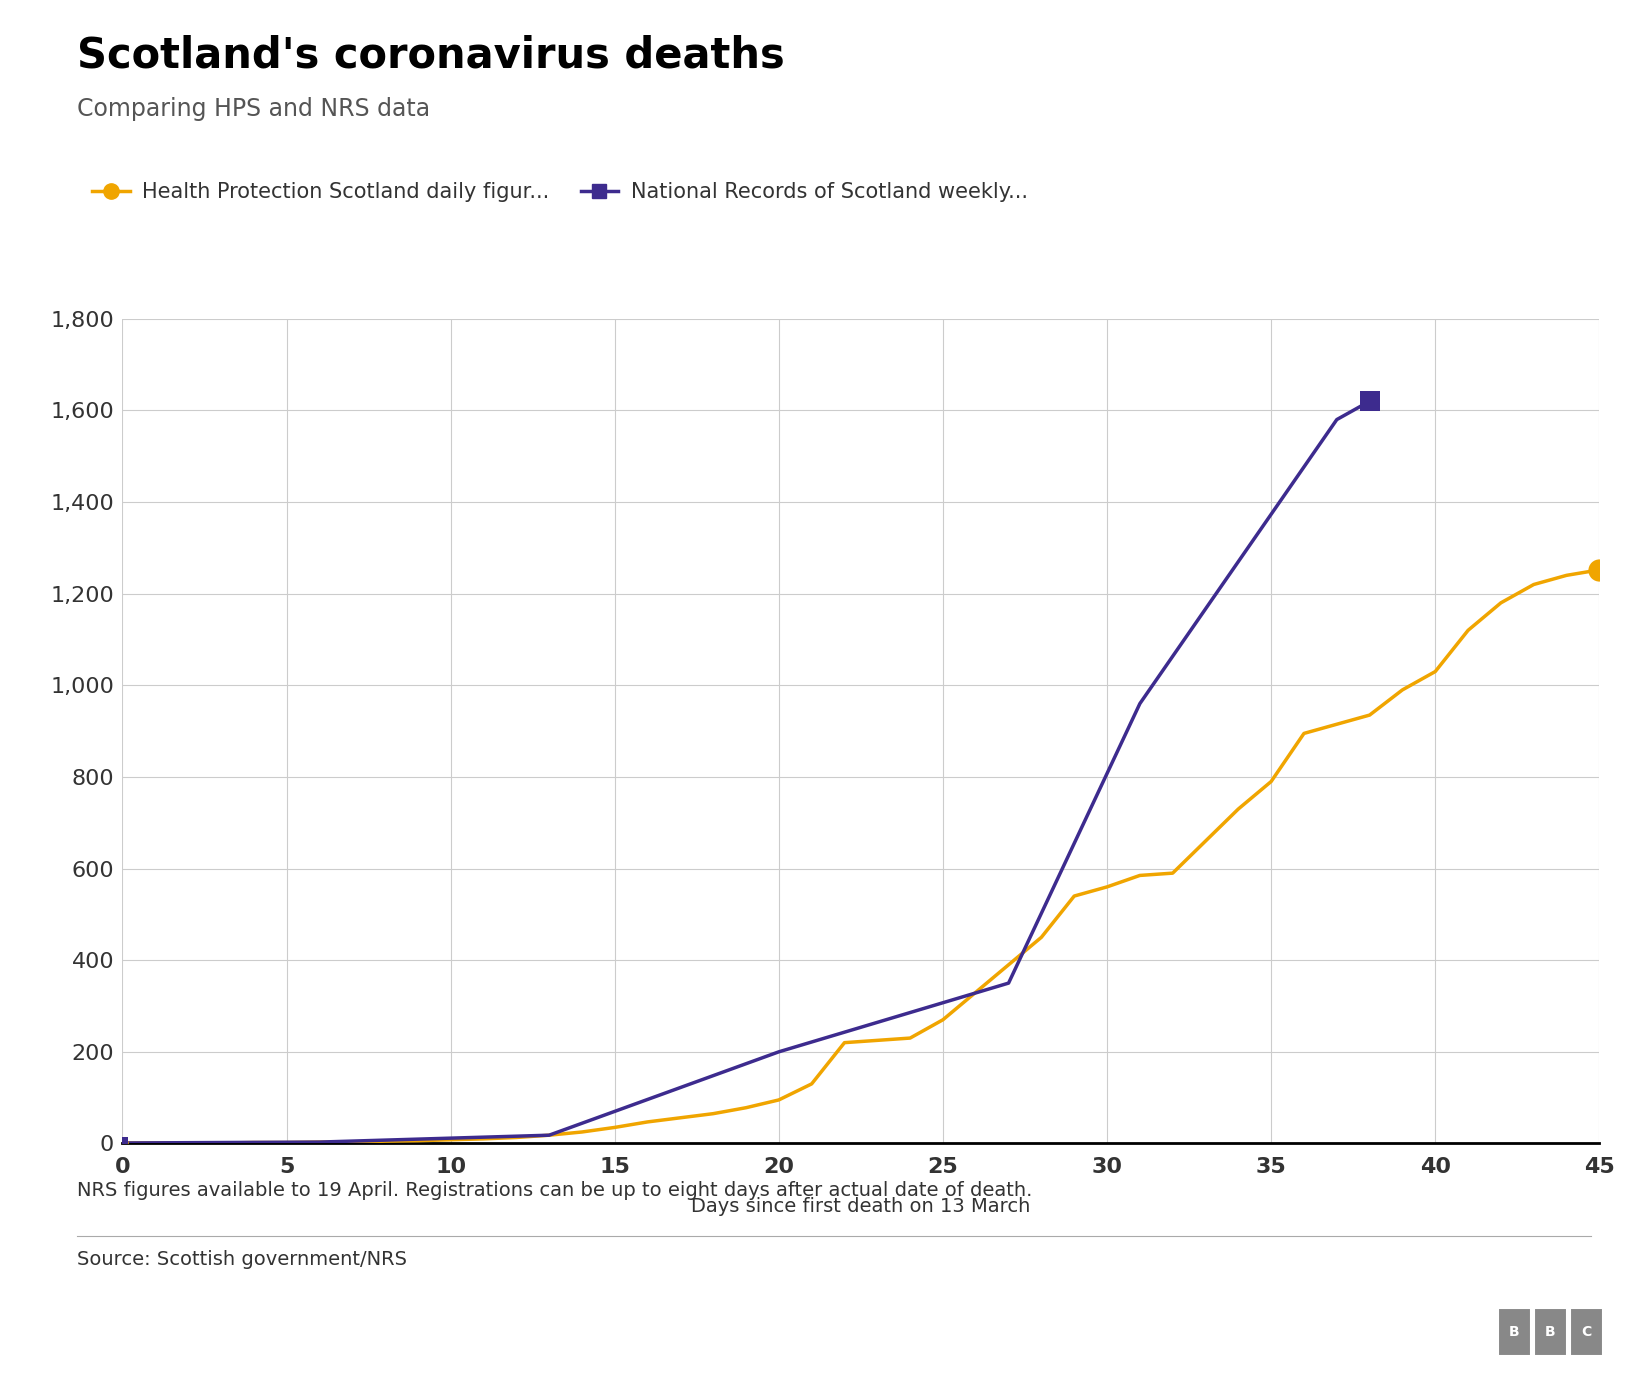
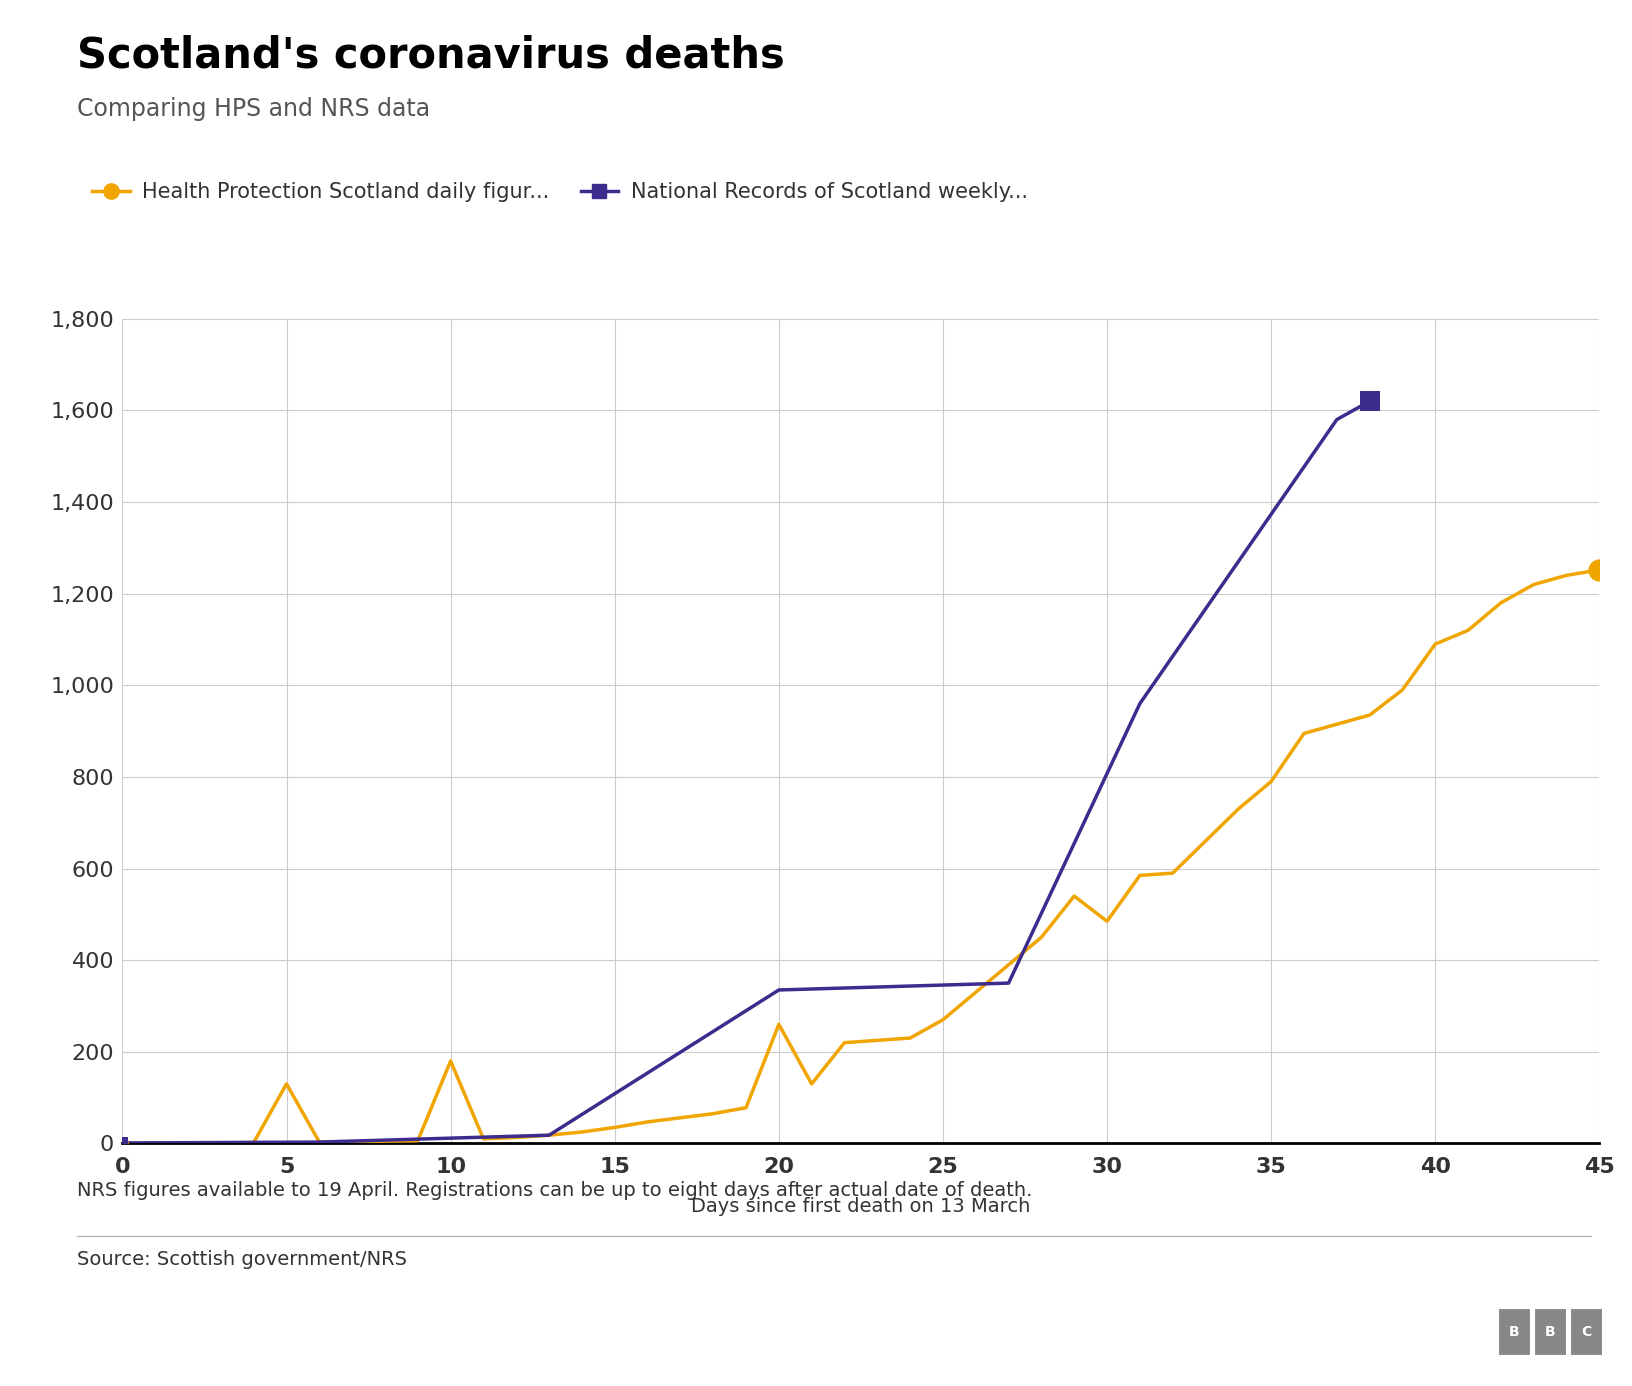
Health Protection Scotland daily figur.../5: 2 -> 130
Health Protection Scotland daily figur.../10: 8 -> 180
Health Protection Scotland daily figur.../20: 95 -> 260
National Records of Scotland weekly.../20: 200 -> 335
Health Protection Scotland daily figur.../30: 560 -> 485
Health Protection Scotland daily figur.../40: 1,030 -> 1,090
